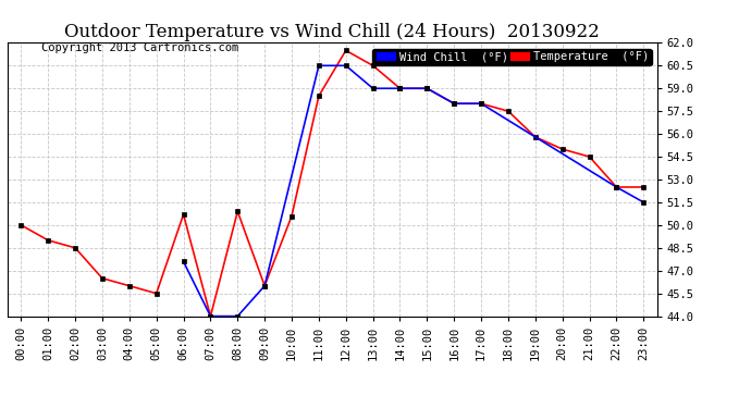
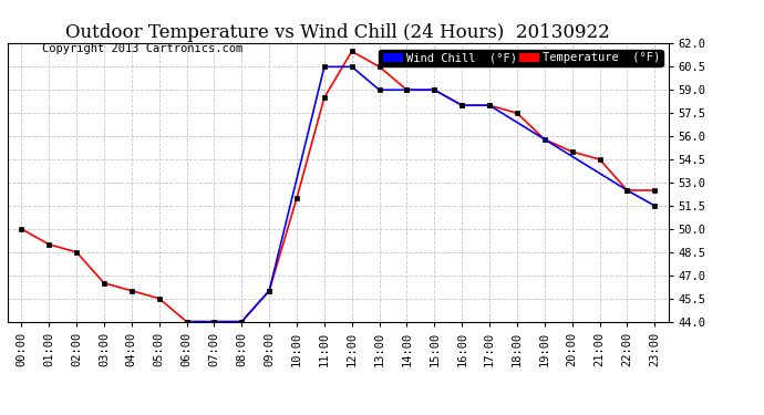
Temperature (°F)/06:00: 50.7 -> 44.0
Wind Chill (°F)/06:00: 47.6 -> 44.0
Temperature (°F)/08:00: 50.9 -> 44.0
Temperature (°F)/10:00: 50.6 -> 52.0
